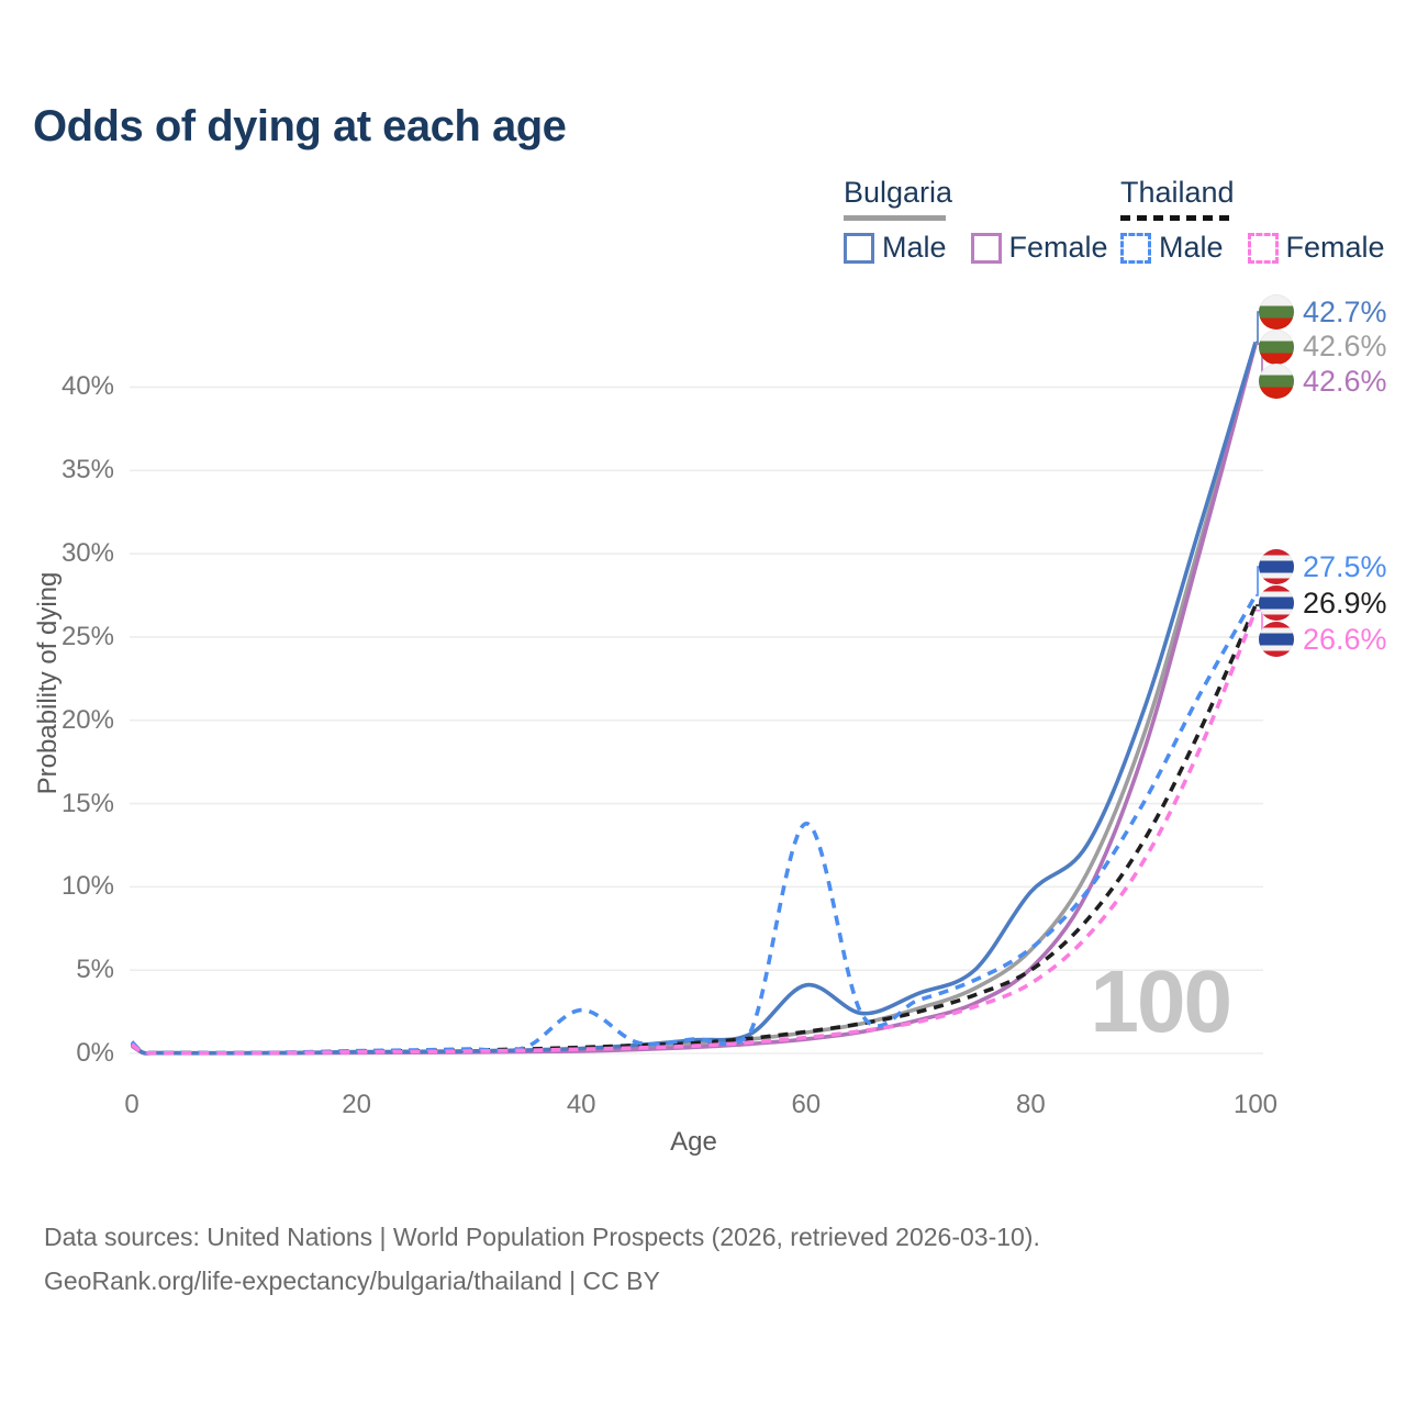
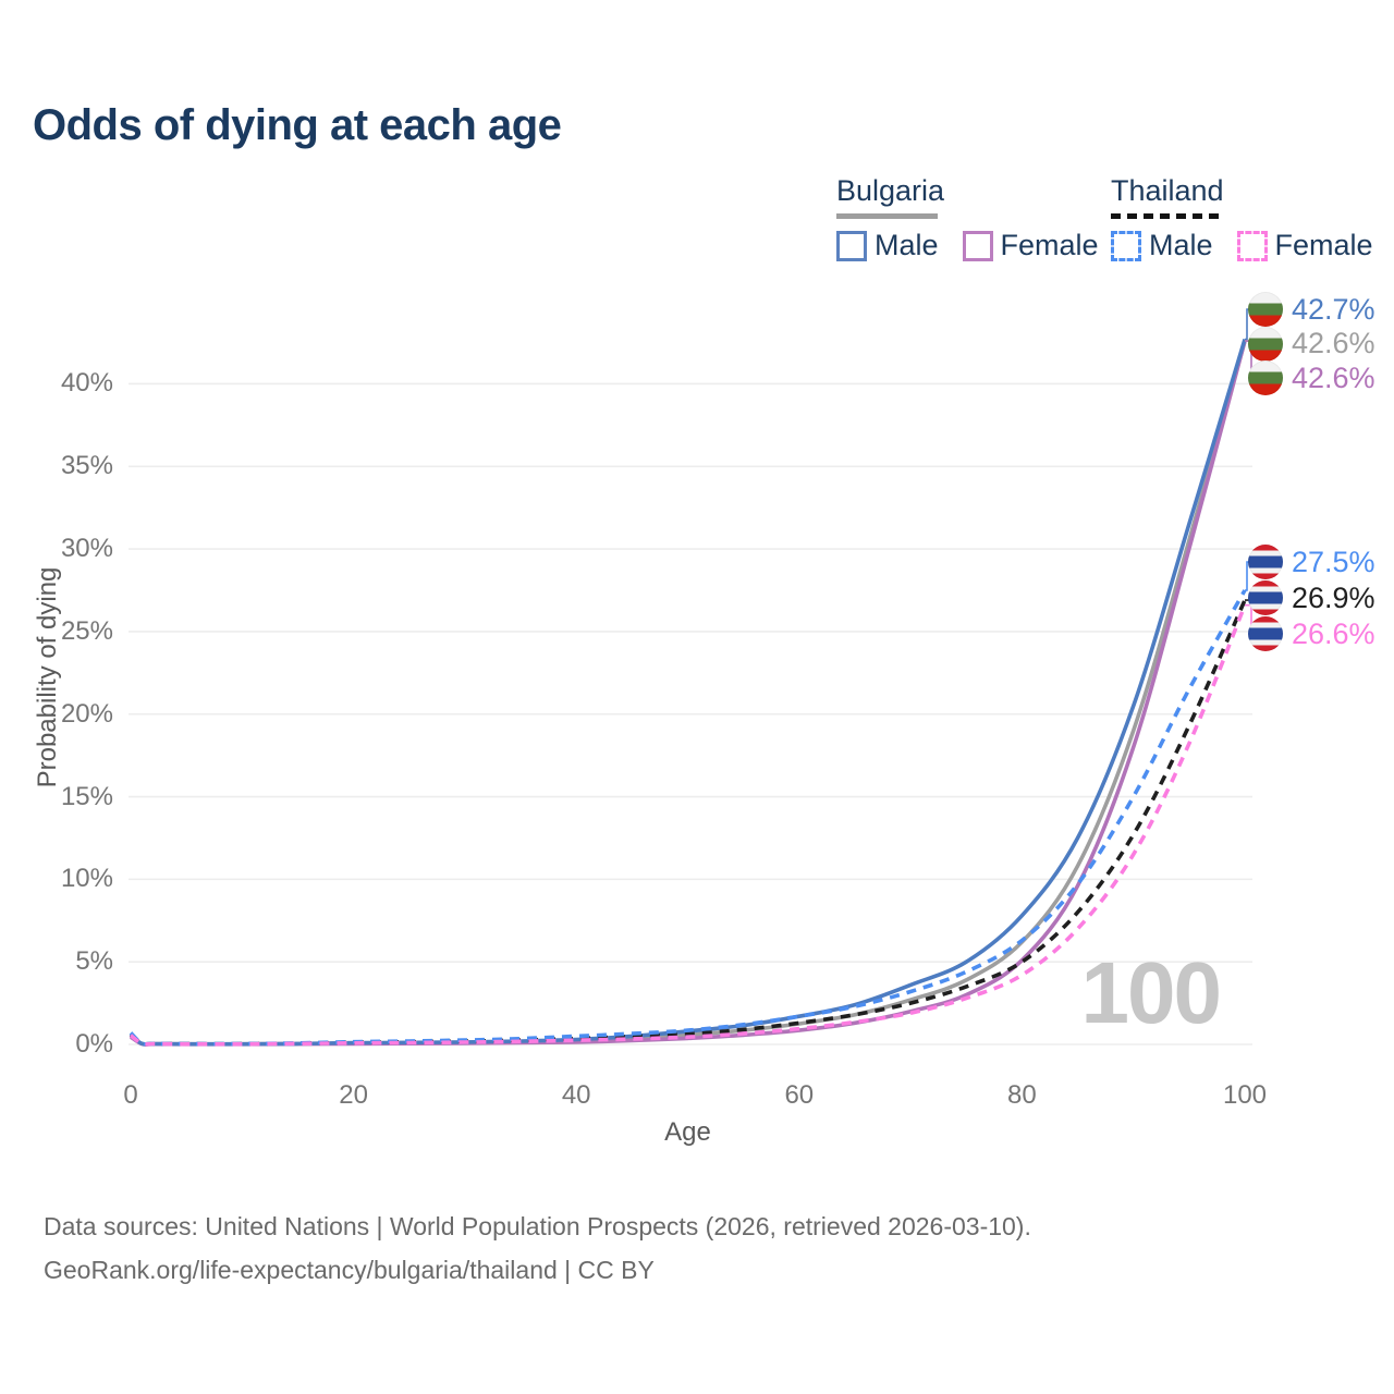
Thailand Male/40: 2.6% -> 0.5%
Bulgaria Male/60: 4.1% -> 1.7%
Thailand Male/60: 13.8% -> 1.7%
Bulgaria Male/80: 9.7% -> 7.8%
